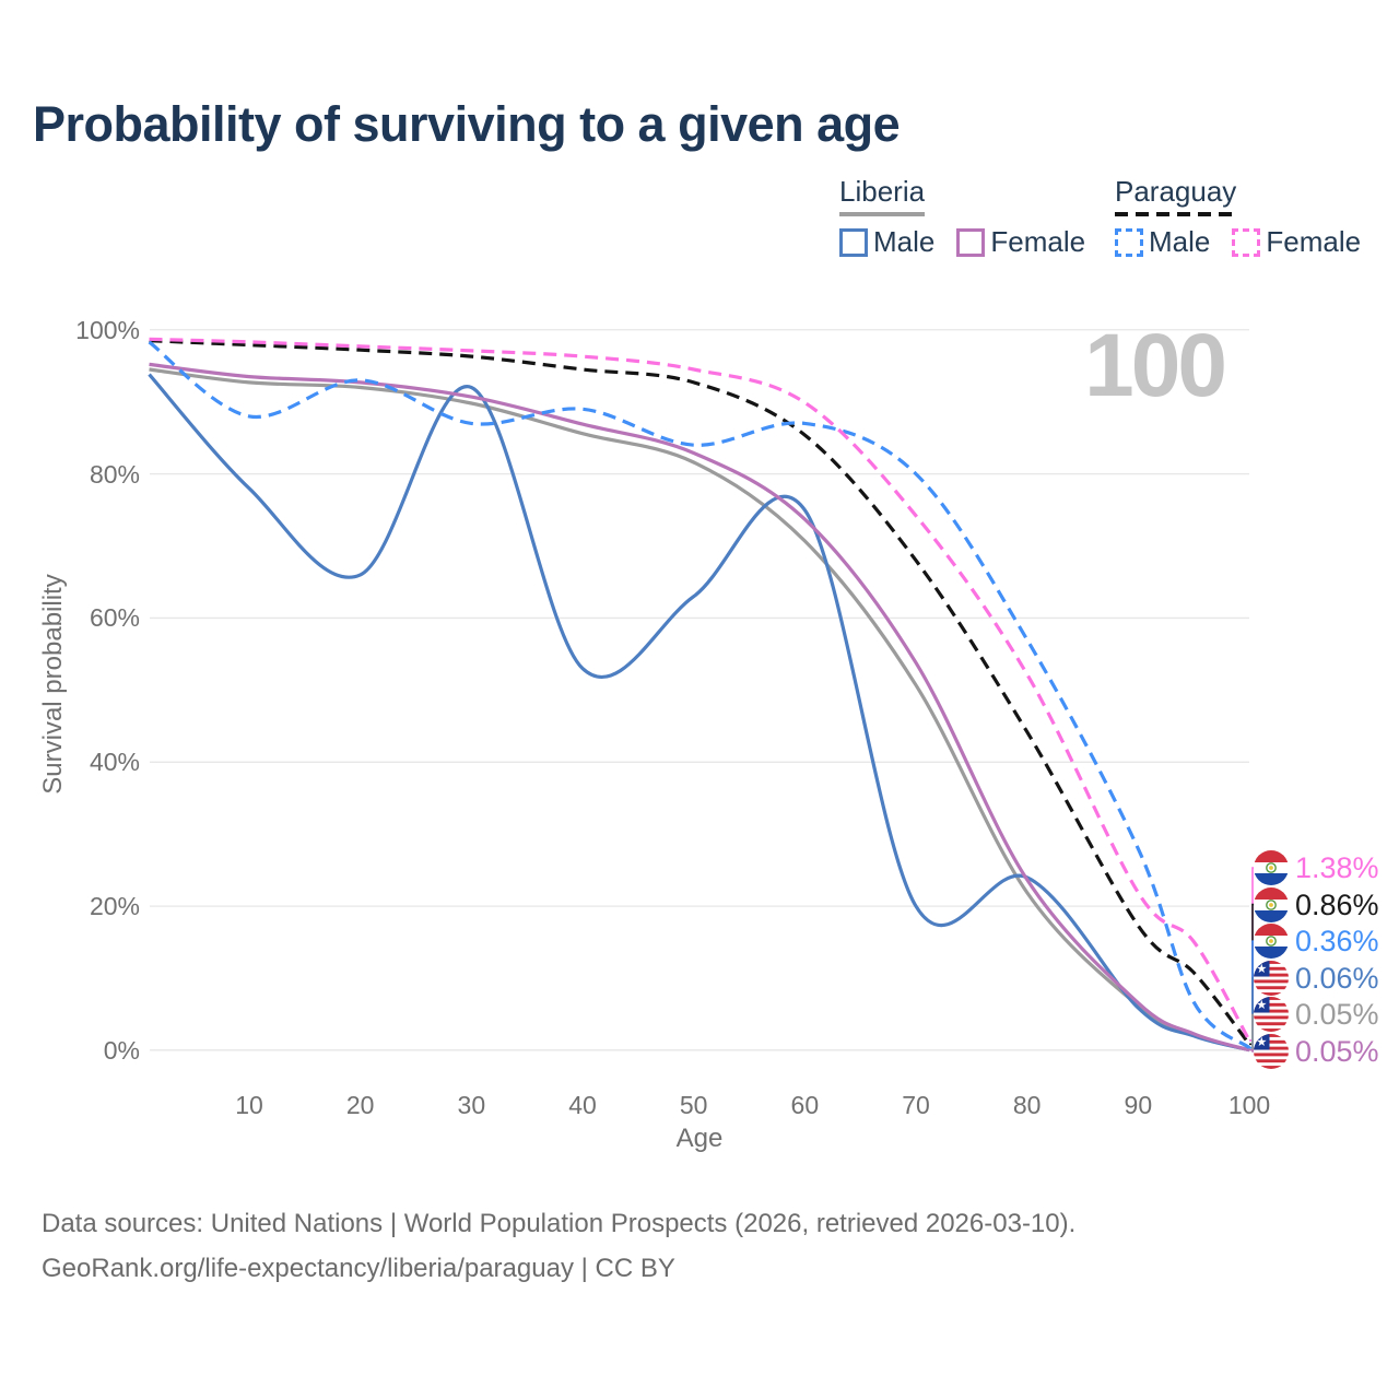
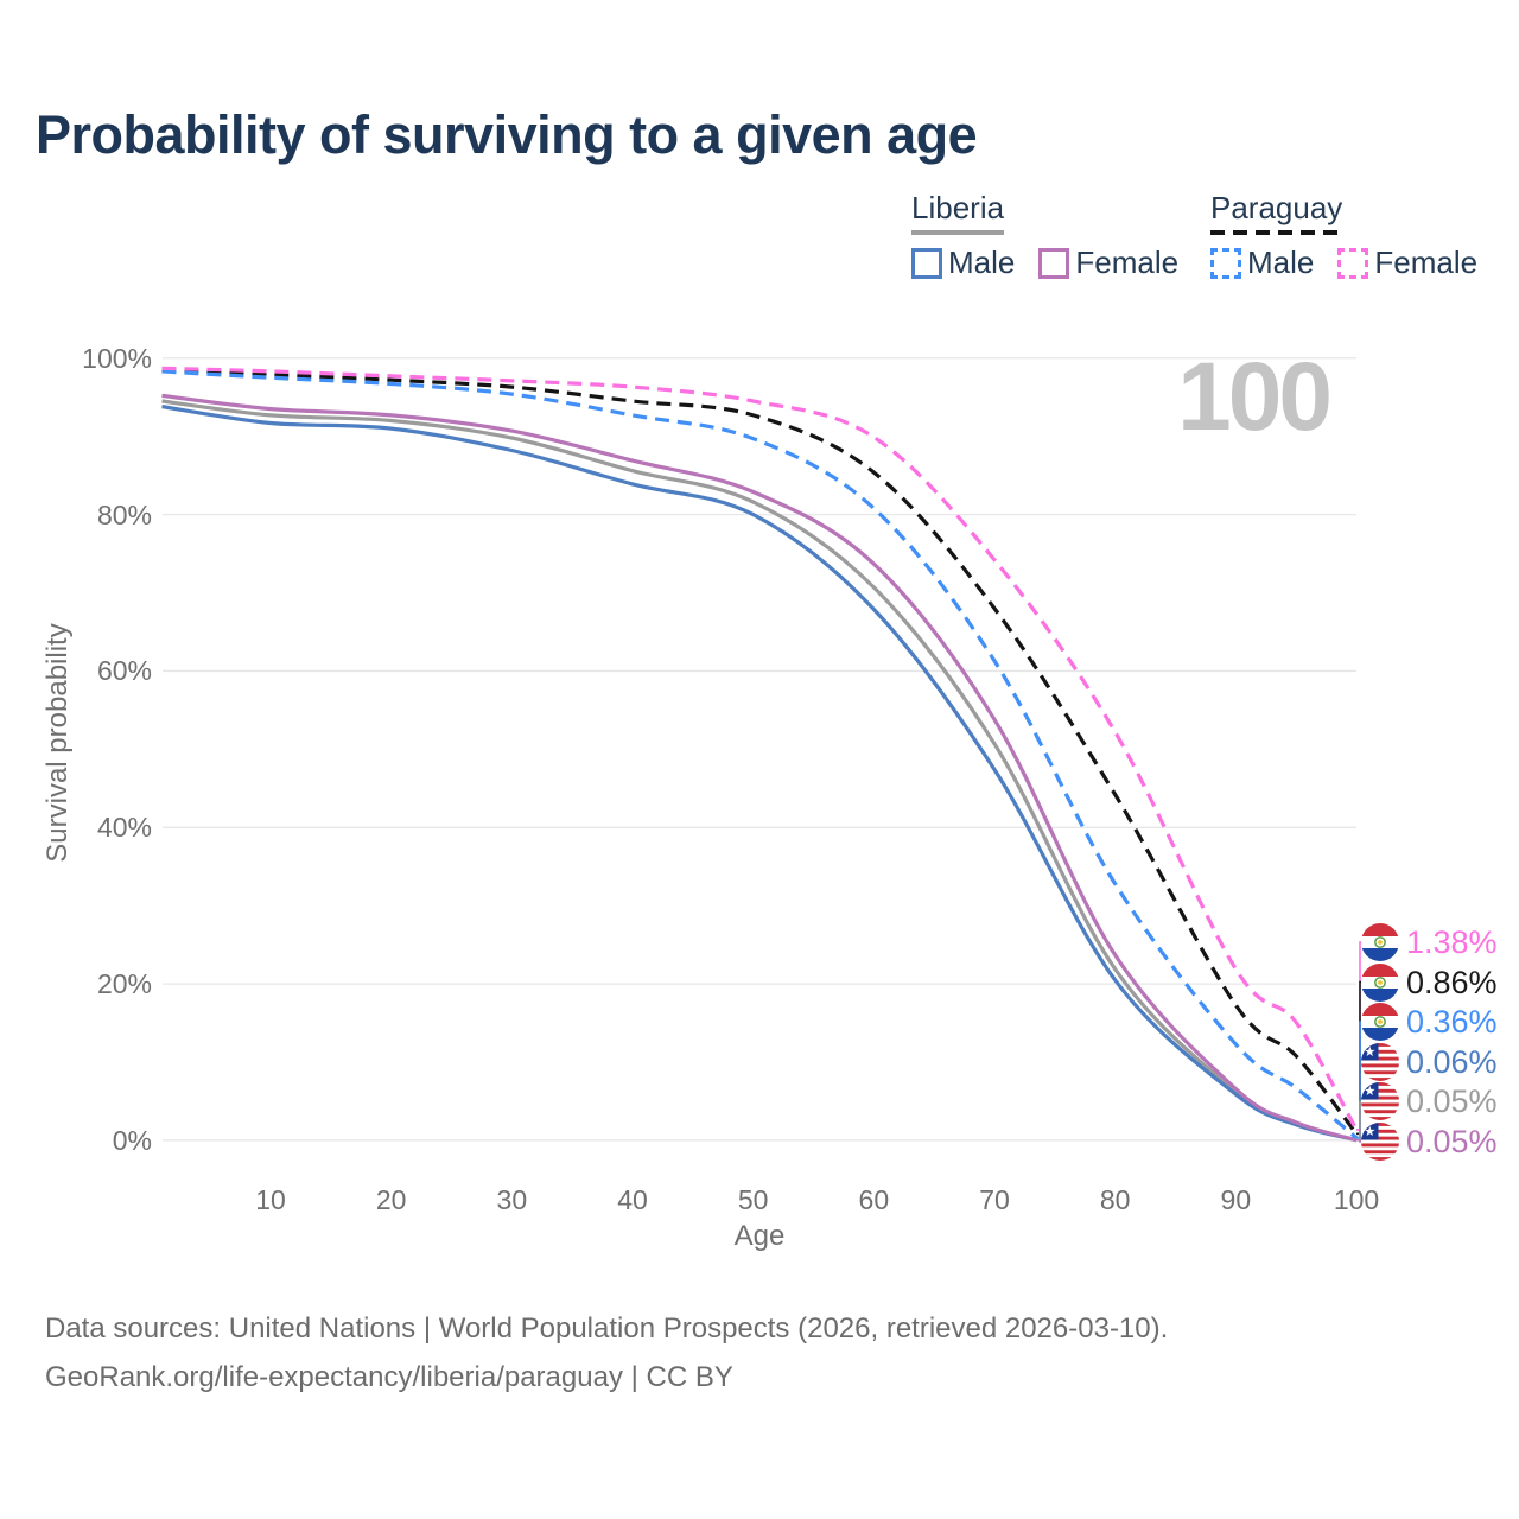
Liberia Male/10: 78% -> 92%
Paraguay Male/10: 88% -> 98%
Liberia Male/20: 66% -> 91%
Paraguay Male/20: 93% -> 97%
Liberia Male/30: 92% -> 88%
Paraguay Male/30: 87% -> 95%
Liberia Male/40: 53% -> 84%
Paraguay Male/40: 89% -> 93%
Liberia Male/50: 63% -> 80%
Paraguay Male/50: 84% -> 90%
Liberia Male/60: 75% -> 68%
Paraguay Male/60: 87% -> 81%
Liberia Male/70: 20% -> 47%
Paraguay Male/70: 80% -> 61%
Liberia Male/80: 24% -> 20%
Paraguay Male/80: 57% -> 33%
Paraguay Male/90: 28% -> 12%
